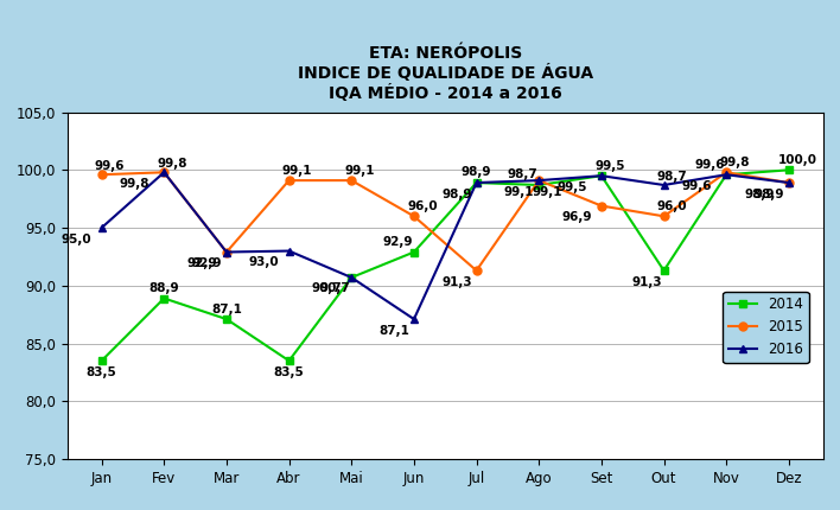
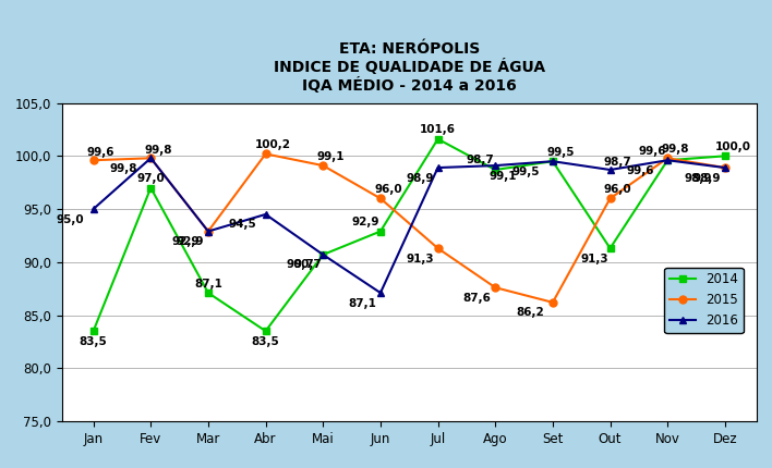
2014/Fev: 88,9 -> 97,0
2015/Abr: 99,1 -> 100,2
2016/Abr: 93,0 -> 94,5
2014/Jul: 98,9 -> 101,6
2015/Ago: 99,1 -> 87,6
2015/Set: 96,9 -> 86,2
